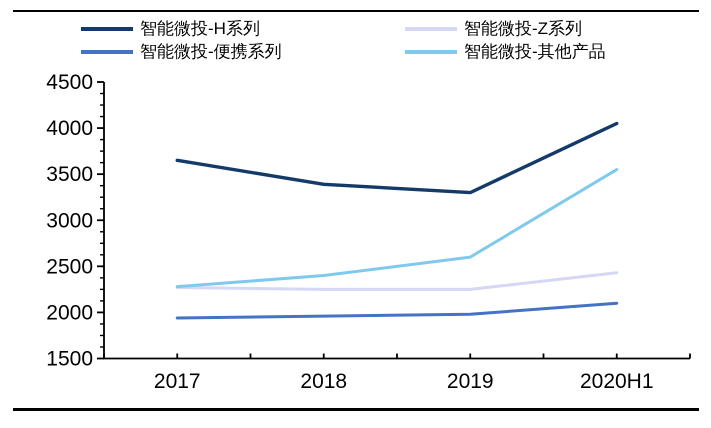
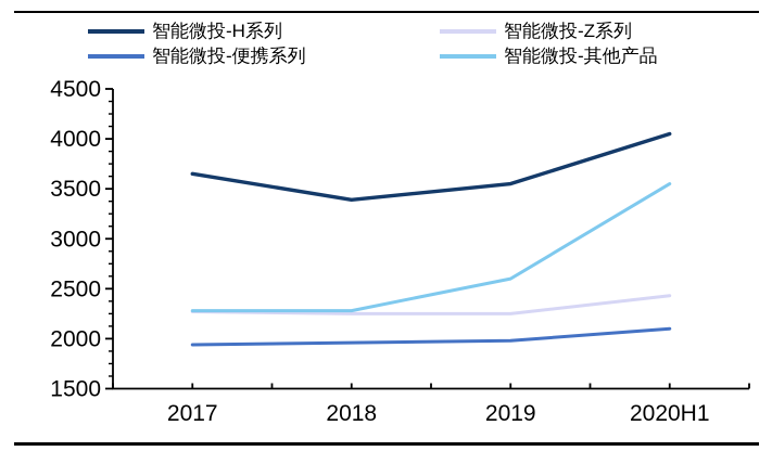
智能微投-其他产品/2018: 2400 -> 2300
智能微投-H系列/2019: 3300 -> 3600
